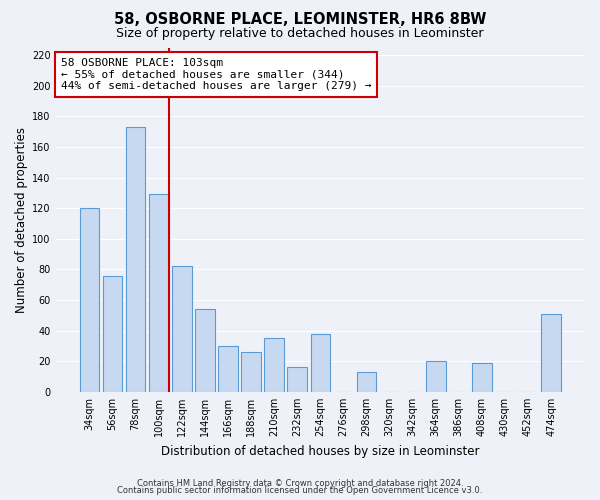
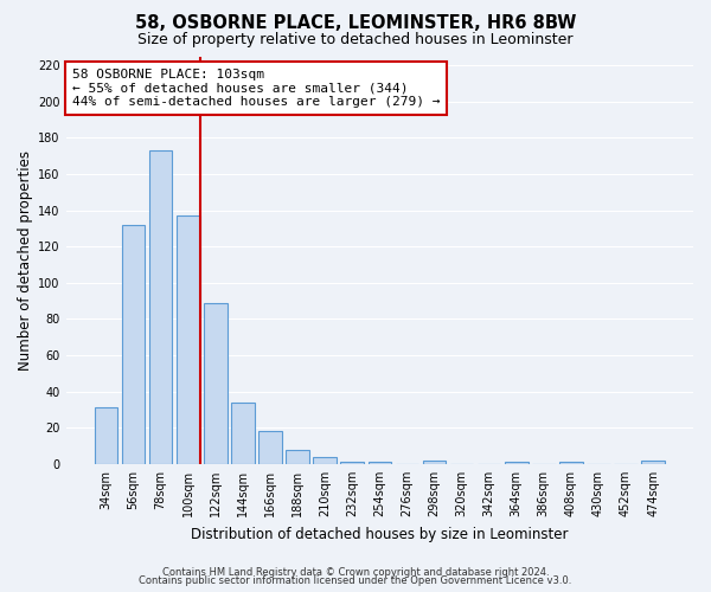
34sqm: 120 -> 31
56sqm: 76 -> 132
100sqm: 129 -> 137
122sqm: 82 -> 89
144sqm: 54 -> 34
166sqm: 30 -> 18
188sqm: 26 -> 8
210sqm: 35 -> 4
232sqm: 16 -> 1
254sqm: 38 -> 1
298sqm: 13 -> 2
364sqm: 20 -> 1
408sqm: 19 -> 1
474sqm: 51 -> 2
